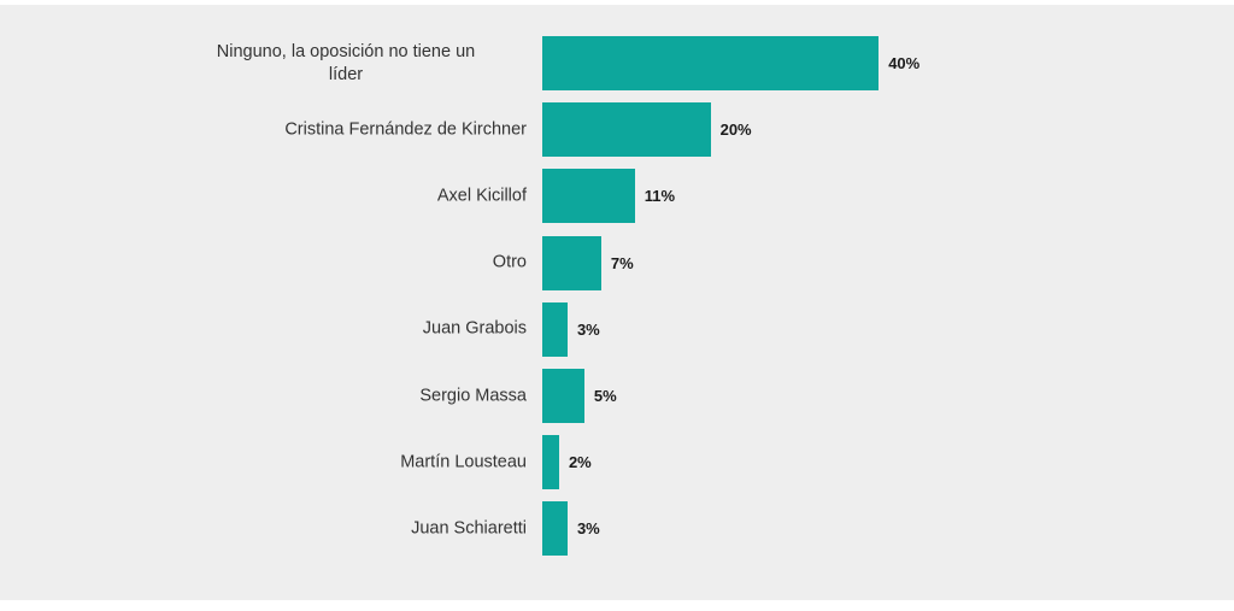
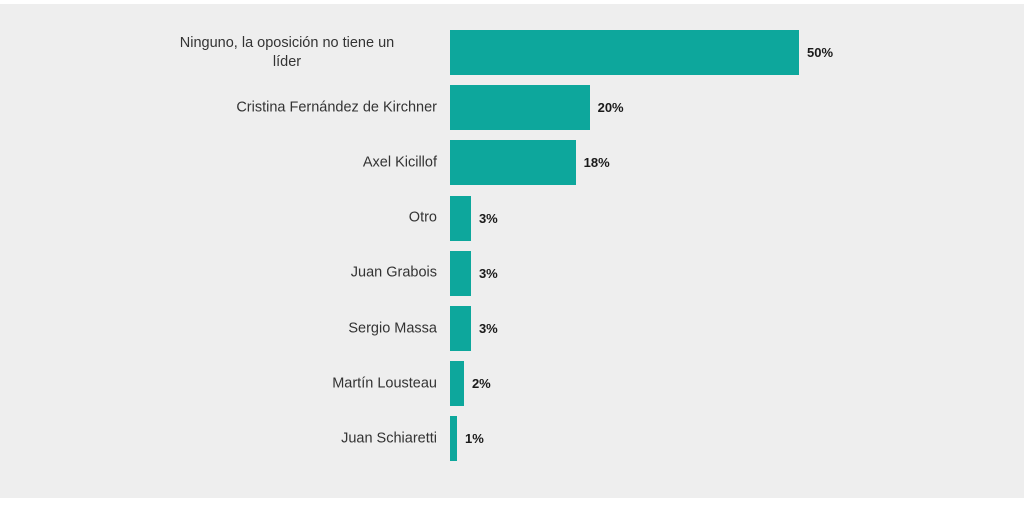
Ninguno, la oposición no tiene un líder: 40% -> 50%
Axel Kicillof: 11% -> 18%
Otro: 7% -> 3%
Sergio Massa: 5% -> 3%
Juan Schiaretti: 3% -> 1%
